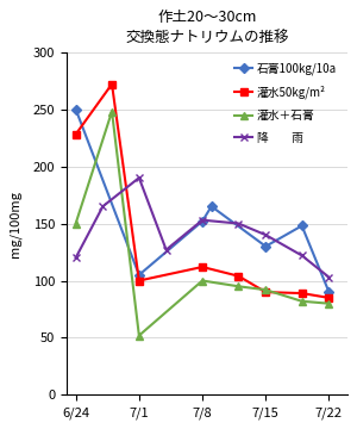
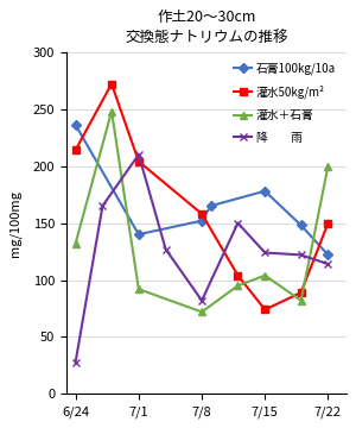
石膏100kg/10a/6/24: 250 -> 236
灌水50kg/m²/6/24: 228 -> 214
灌水＋石膏/6/24: 150 -> 132
降 雨/6/24: 120 -> 28
石膏100kg/10a/7/1: 105 -> 140
灌水50kg/m²/7/1: 100 -> 204
灌水＋石膏/7/1: 52 -> 92
降 雨/7/1: 190 -> 210
灌水50kg/m²/7/8: 112 -> 158
灌水＋石膏/7/8: 100 -> 72
降 雨/7/8: 153 -> 82
石膏100kg/10a/7/15: 130 -> 178
灌水50kg/m²/7/15: 90 -> 74
灌水＋石膏/7/15: 92 -> 104
降 雨/7/15: 140 -> 124
石膏100kg/10a/7/22: 90 -> 122
灌水50kg/m²/7/22: 85 -> 150
灌水＋石膏/7/22: 80 -> 200
降 雨/7/22: 103 -> 114
